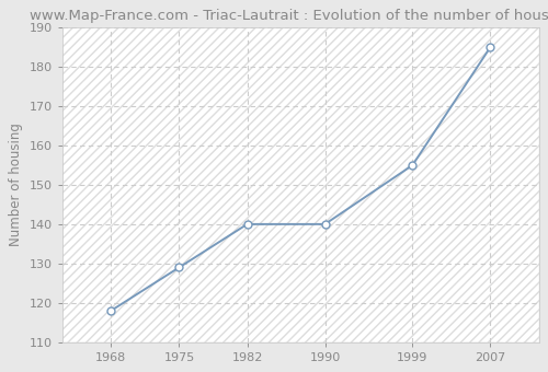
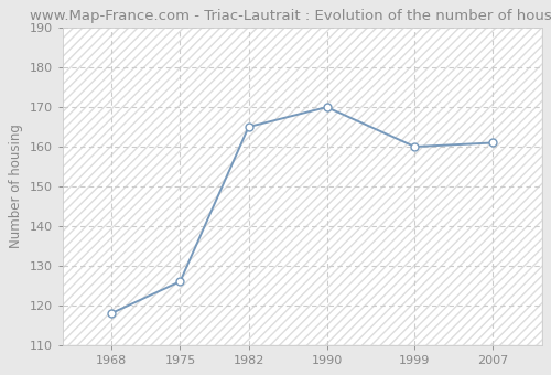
1975: 129 -> 126
1982: 140 -> 165
1990: 140 -> 170
1999: 155 -> 160
2007: 185 -> 161
